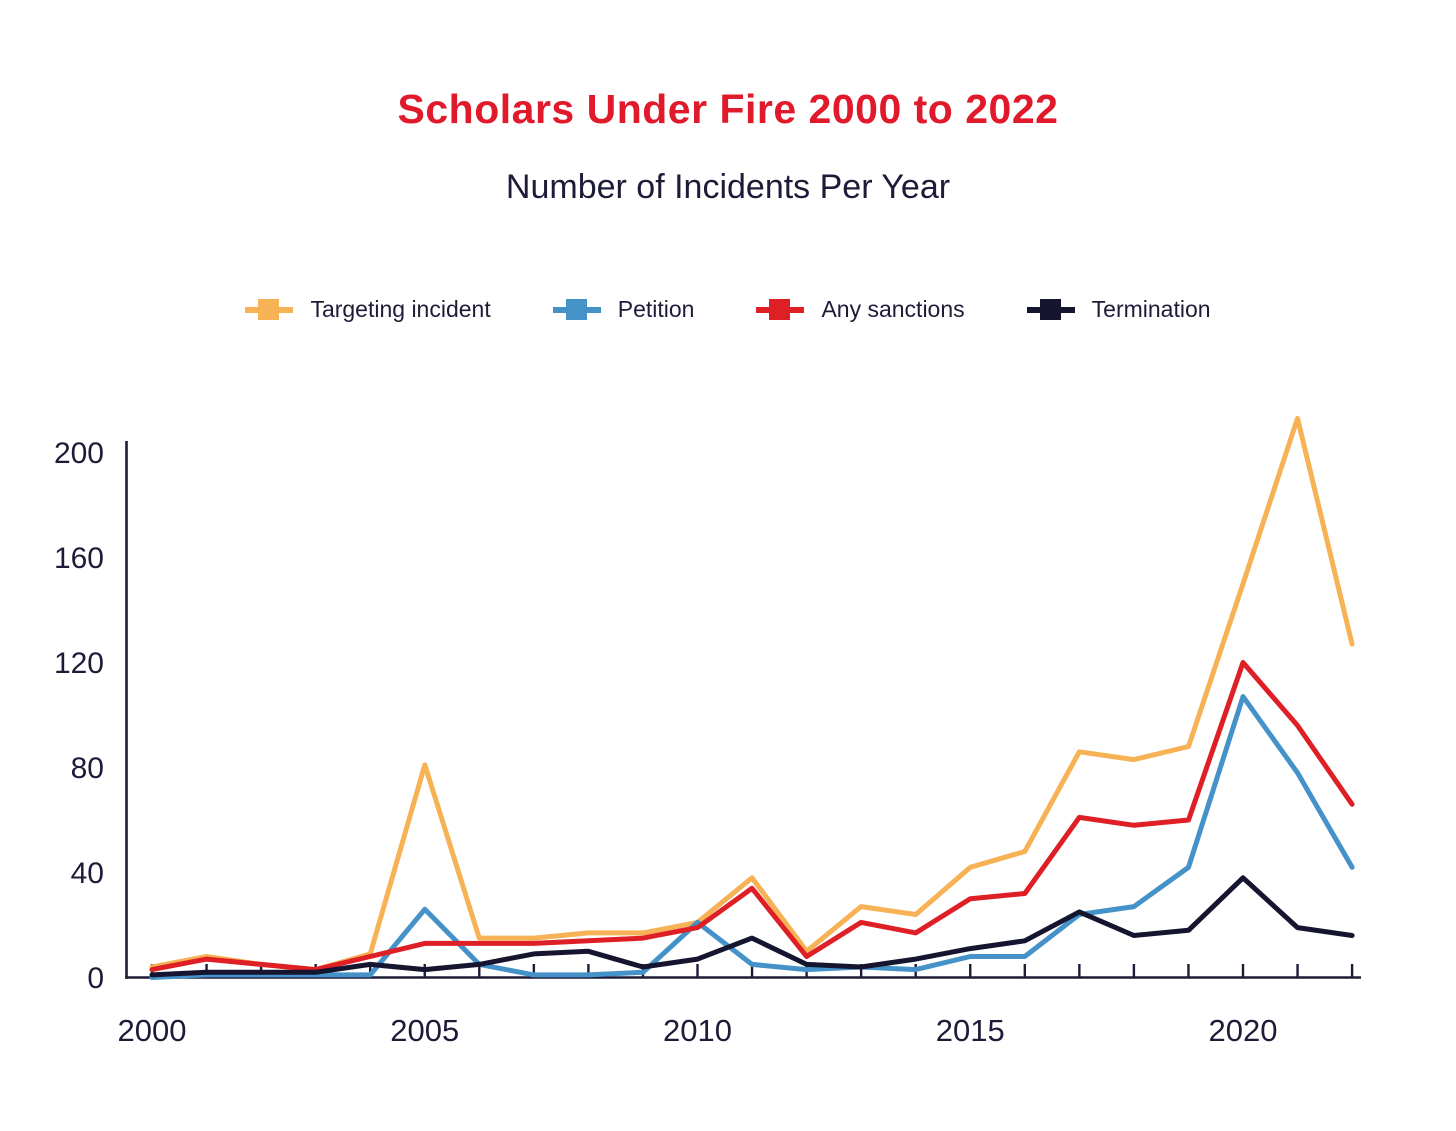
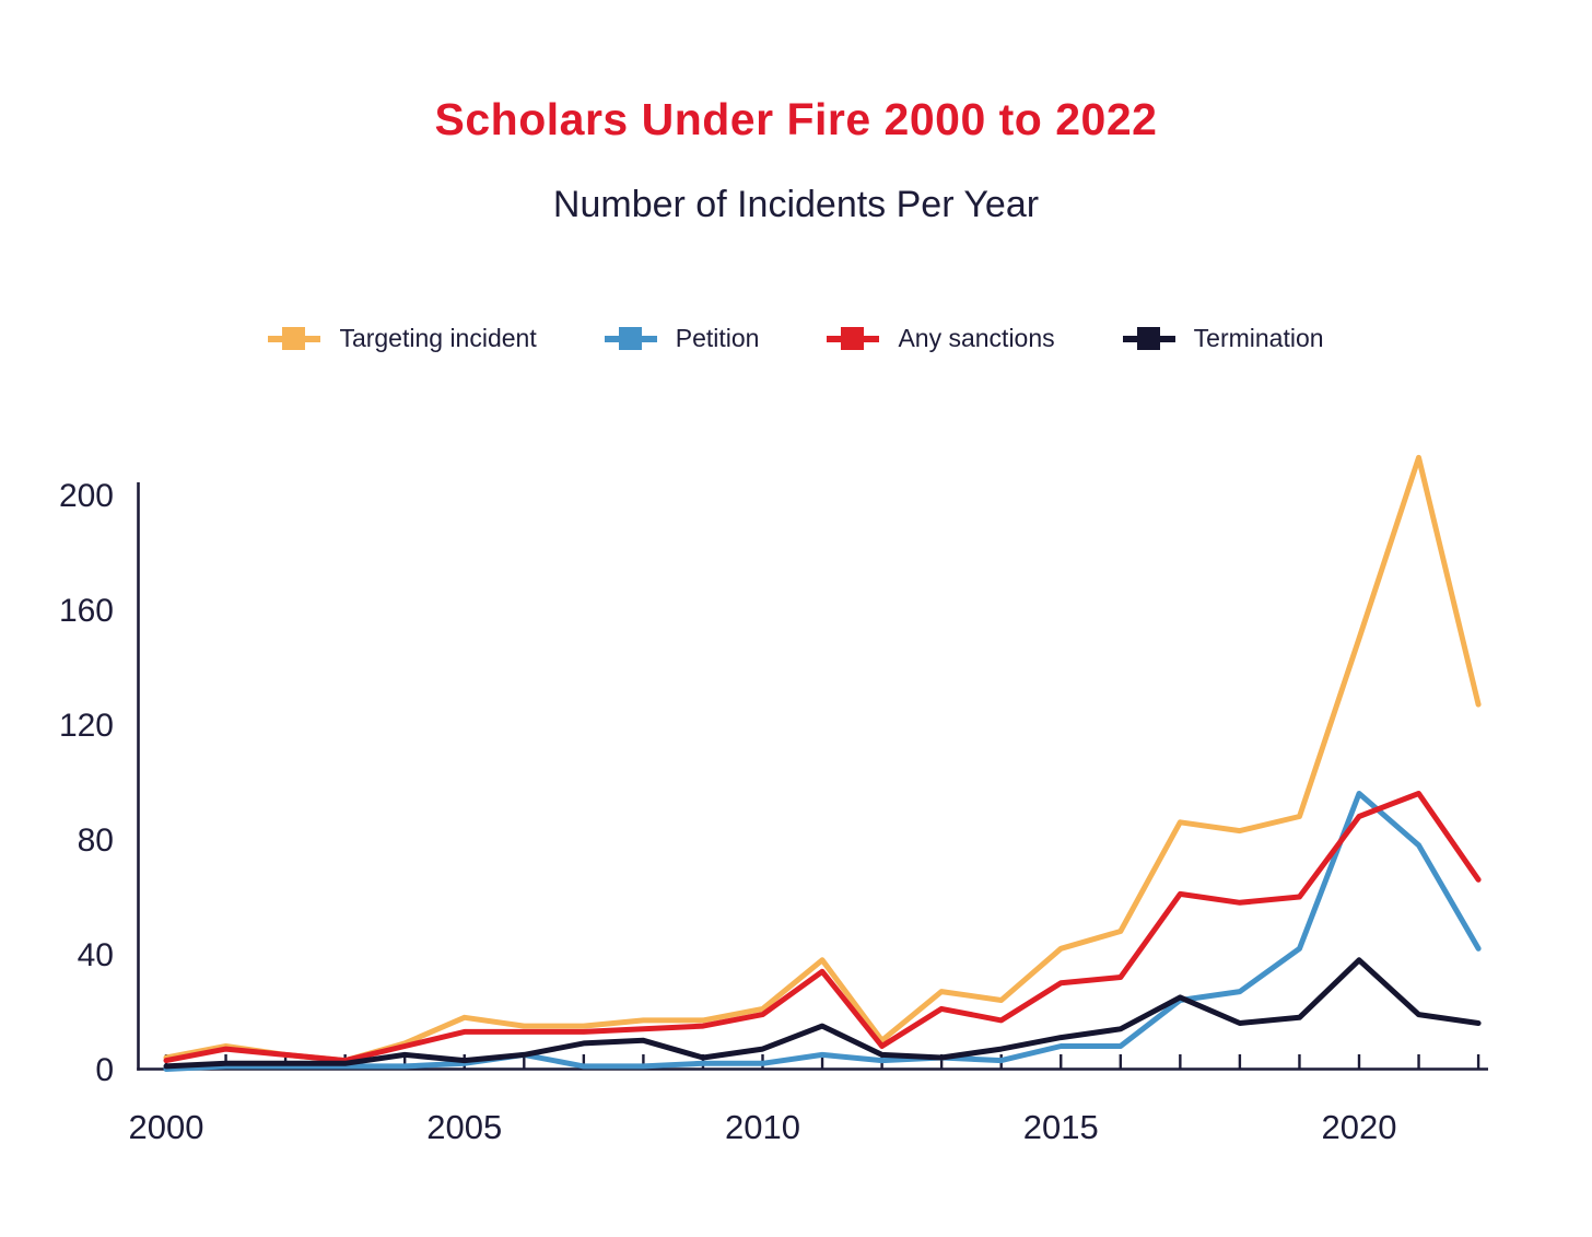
Targeting incident/2005: 81 -> 18
Petition/2005: 26 -> 2
Petition/2010: 21 -> 2
Petition/2020: 107 -> 96
Any sanctions/2020: 120 -> 88
